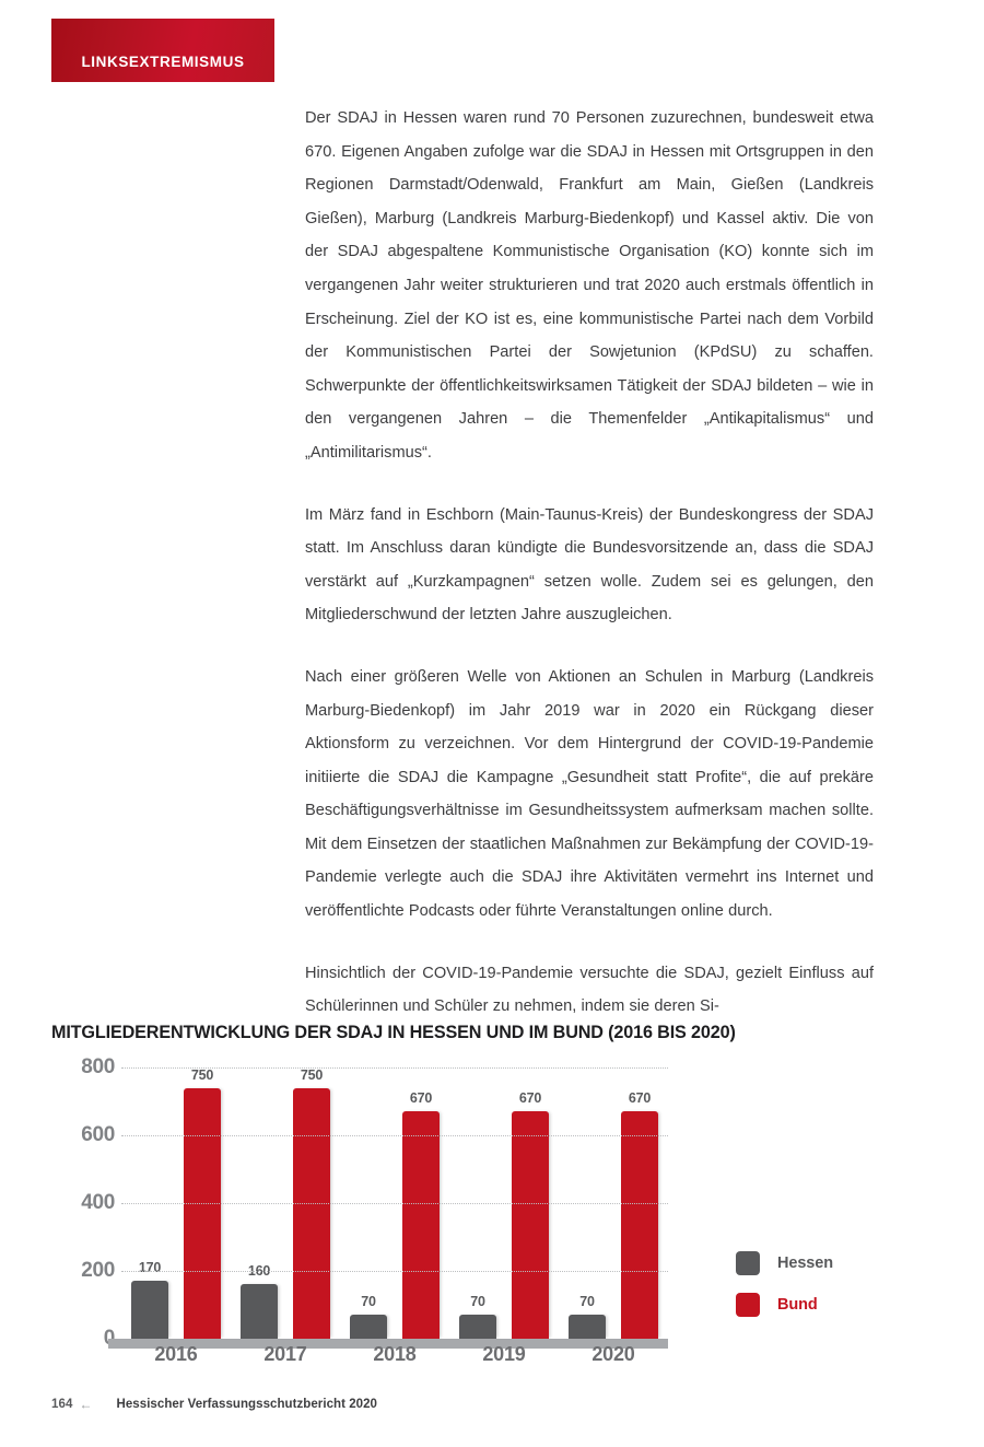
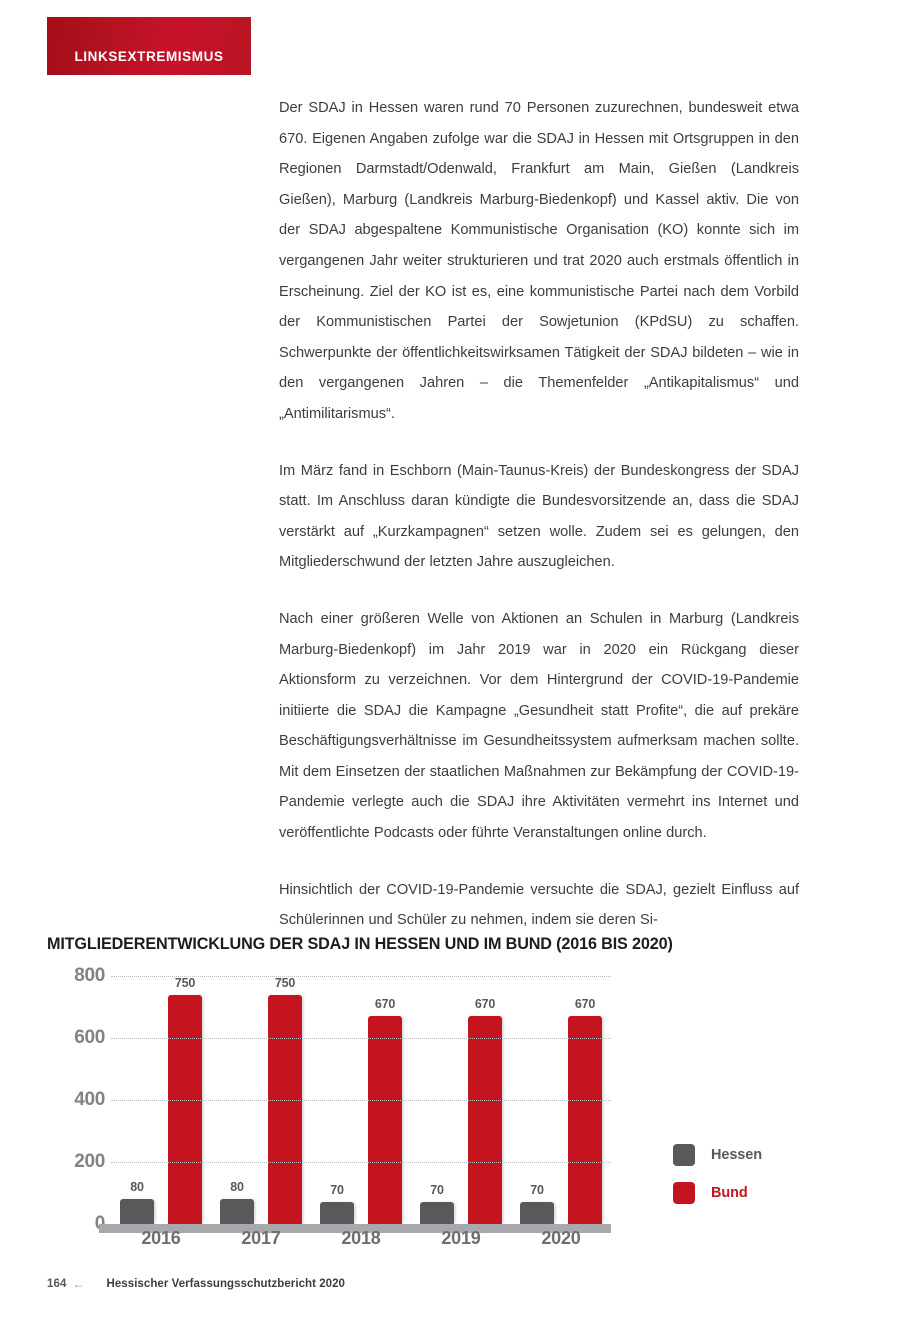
Hessen/2016: 170 -> 80
Hessen/2017: 160 -> 80
